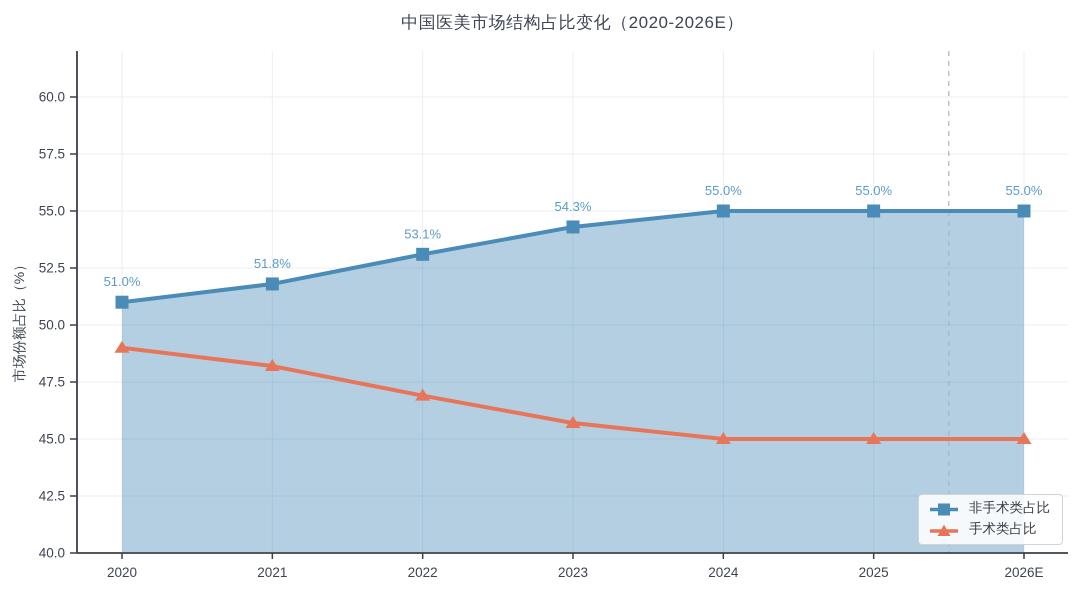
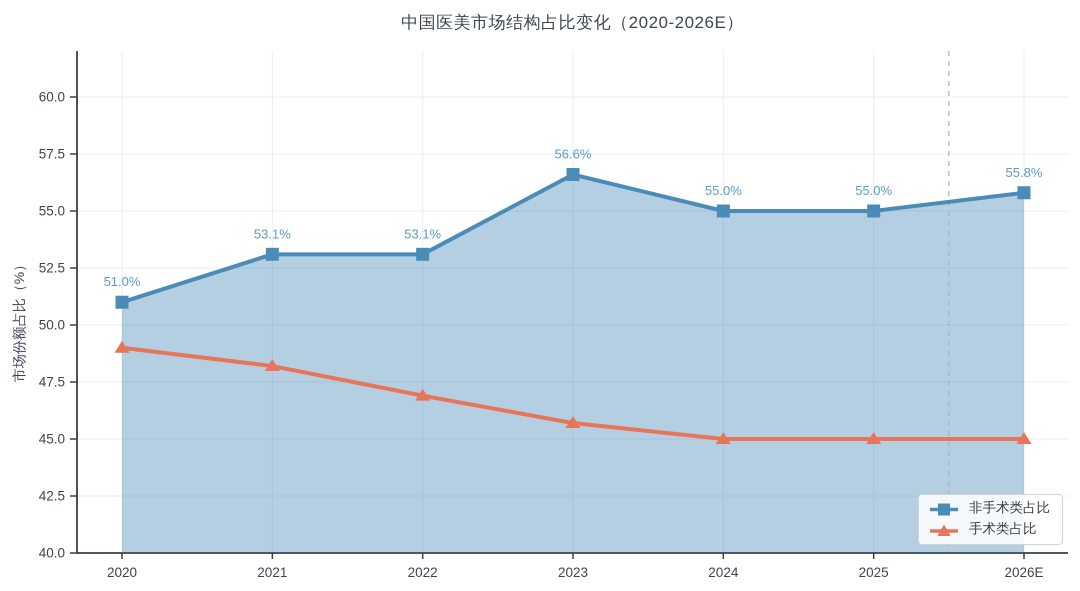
非手术类占比/2021: 51.8% -> 53.1%
非手术类占比/2023: 54.3% -> 56.6%
非手术类占比/2026E: 55.0% -> 55.8%
